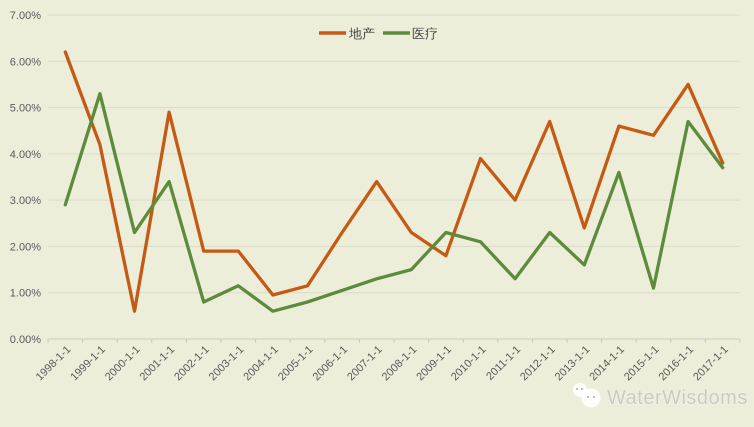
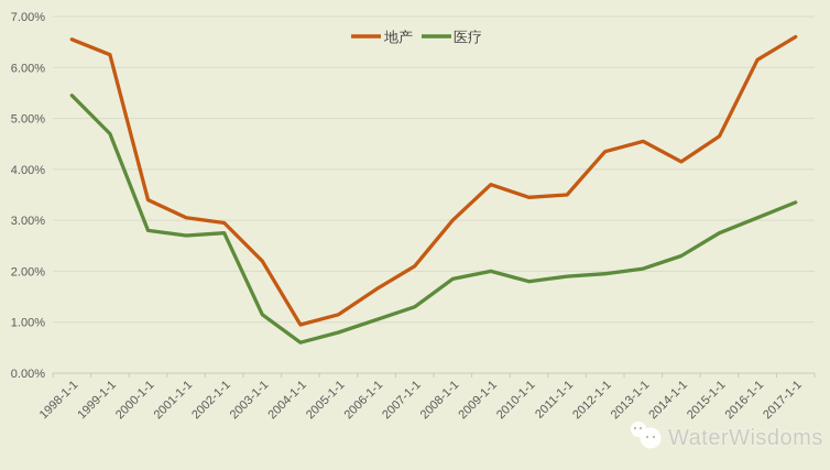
地产/1998-1-1: 6.2% -> 6.5%
医疗/1998-1-1: 2.9% -> 5.5%
地产/1999-1-1: 4.2% -> 6.2%
医疗/1999-1-1: 5.3% -> 4.7%
地产/2000-1-1: 0.6% -> 3.4%
医疗/2000-1-1: 2.3% -> 2.8%
地产/2001-1-1: 4.9% -> 3.0%
医疗/2001-1-1: 3.4% -> 2.7%
地产/2002-1-1: 1.9% -> 3.0%
医疗/2002-1-1: 0.8% -> 2.8%
地产/2003-1-1: 1.9% -> 2.2%
地产/2006-1-1: 2.3% -> 1.6%
地产/2007-1-1: 3.4% -> 2.1%
地产/2008-1-1: 2.3% -> 3.0%
医疗/2008-1-1: 1.5% -> 1.9%
地产/2009-1-1: 1.8% -> 3.7%
医疗/2009-1-1: 2.3% -> 2.0%
地产/2010-1-1: 3.9% -> 3.5%
医疗/2010-1-1: 2.1% -> 1.8%
地产/2011-1-1: 3.0% -> 3.5%
医疗/2011-1-1: 1.3% -> 1.9%
地产/2012-1-1: 4.7% -> 4.3%
医疗/2012-1-1: 2.3% -> 1.9%
地产/2013-1-1: 2.4% -> 4.5%
医疗/2013-1-1: 1.6% -> 2.0%
地产/2014-1-1: 4.6% -> 4.2%
医疗/2014-1-1: 3.6% -> 2.3%
地产/2015-1-1: 4.4% -> 4.7%
医疗/2015-1-1: 1.1% -> 2.8%
地产/2016-1-1: 5.5% -> 6.2%
医疗/2016-1-1: 4.7% -> 3.0%
地产/2017-1-1: 3.8% -> 6.6%
医疗/2017-1-1: 3.7% -> 3.4%
